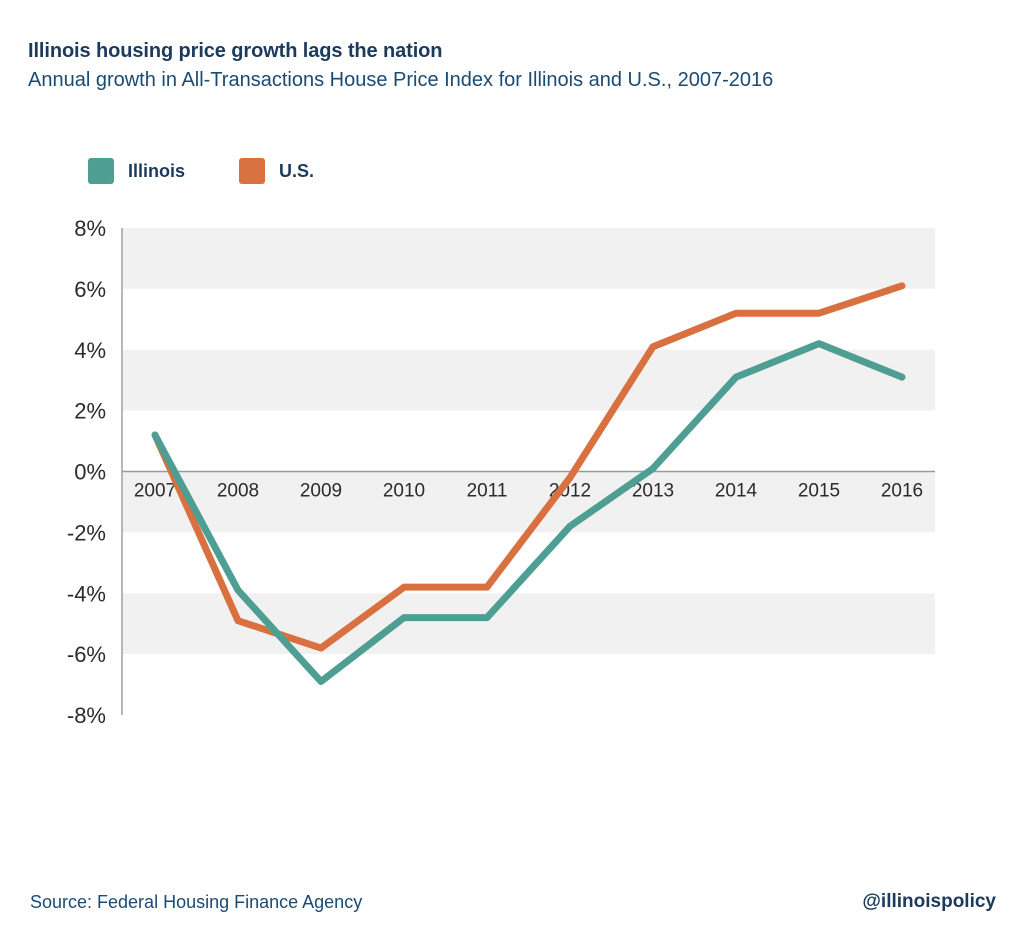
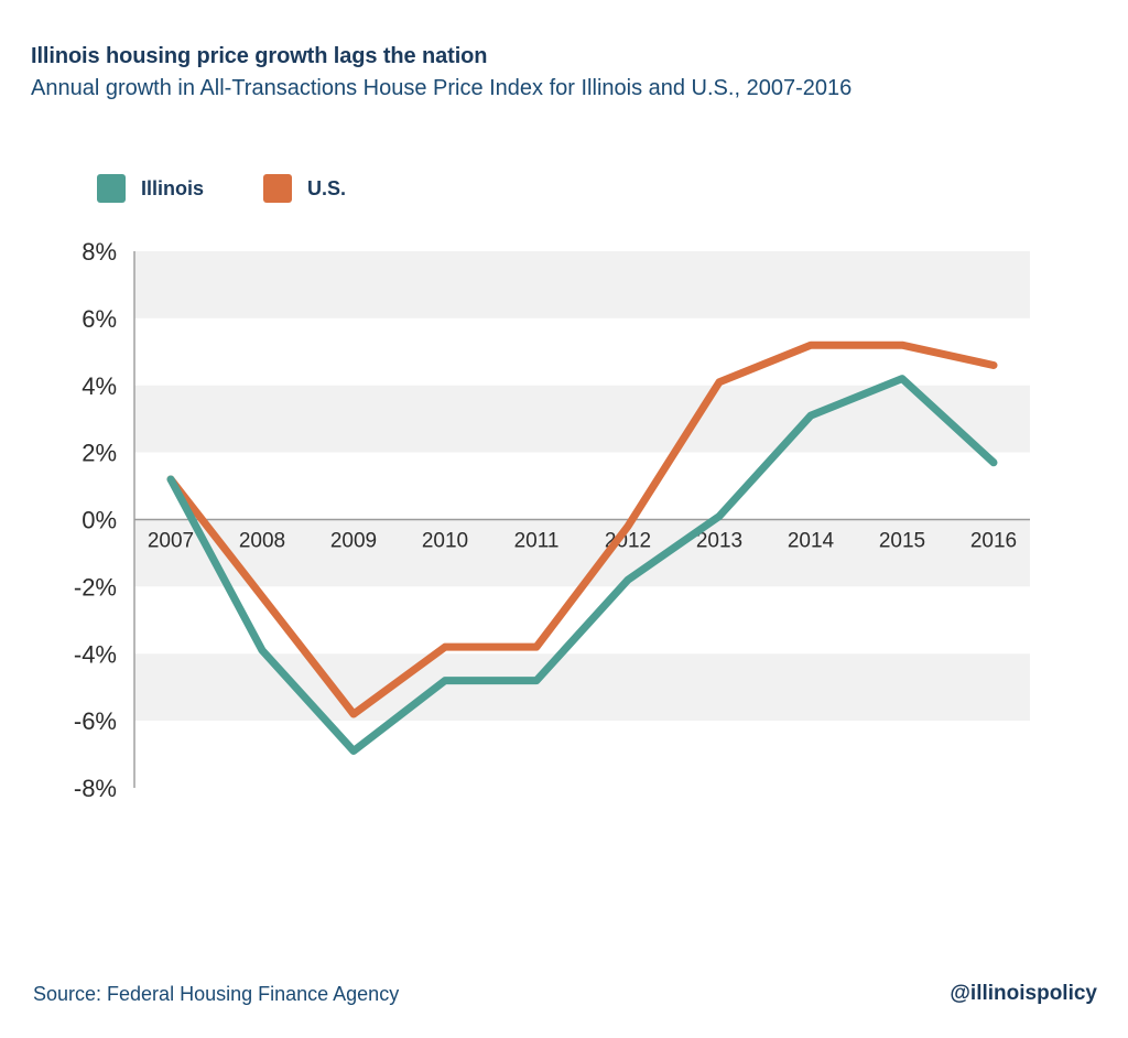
U.S./2008: -4.9% -> -2.3%
Illinois/2016: 3.1% -> 1.7%
U.S./2016: 6.1% -> 4.6%
